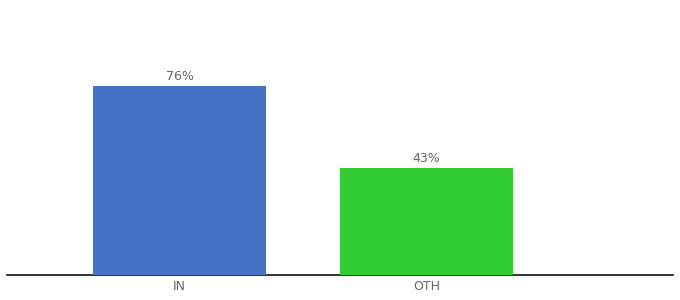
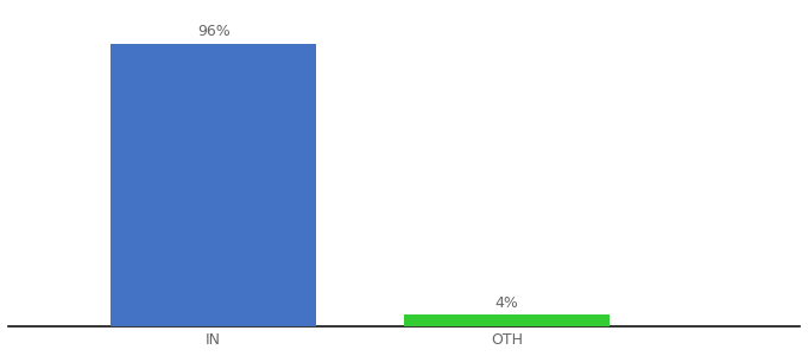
IN: 76% -> 96%
OTH: 43% -> 4%
